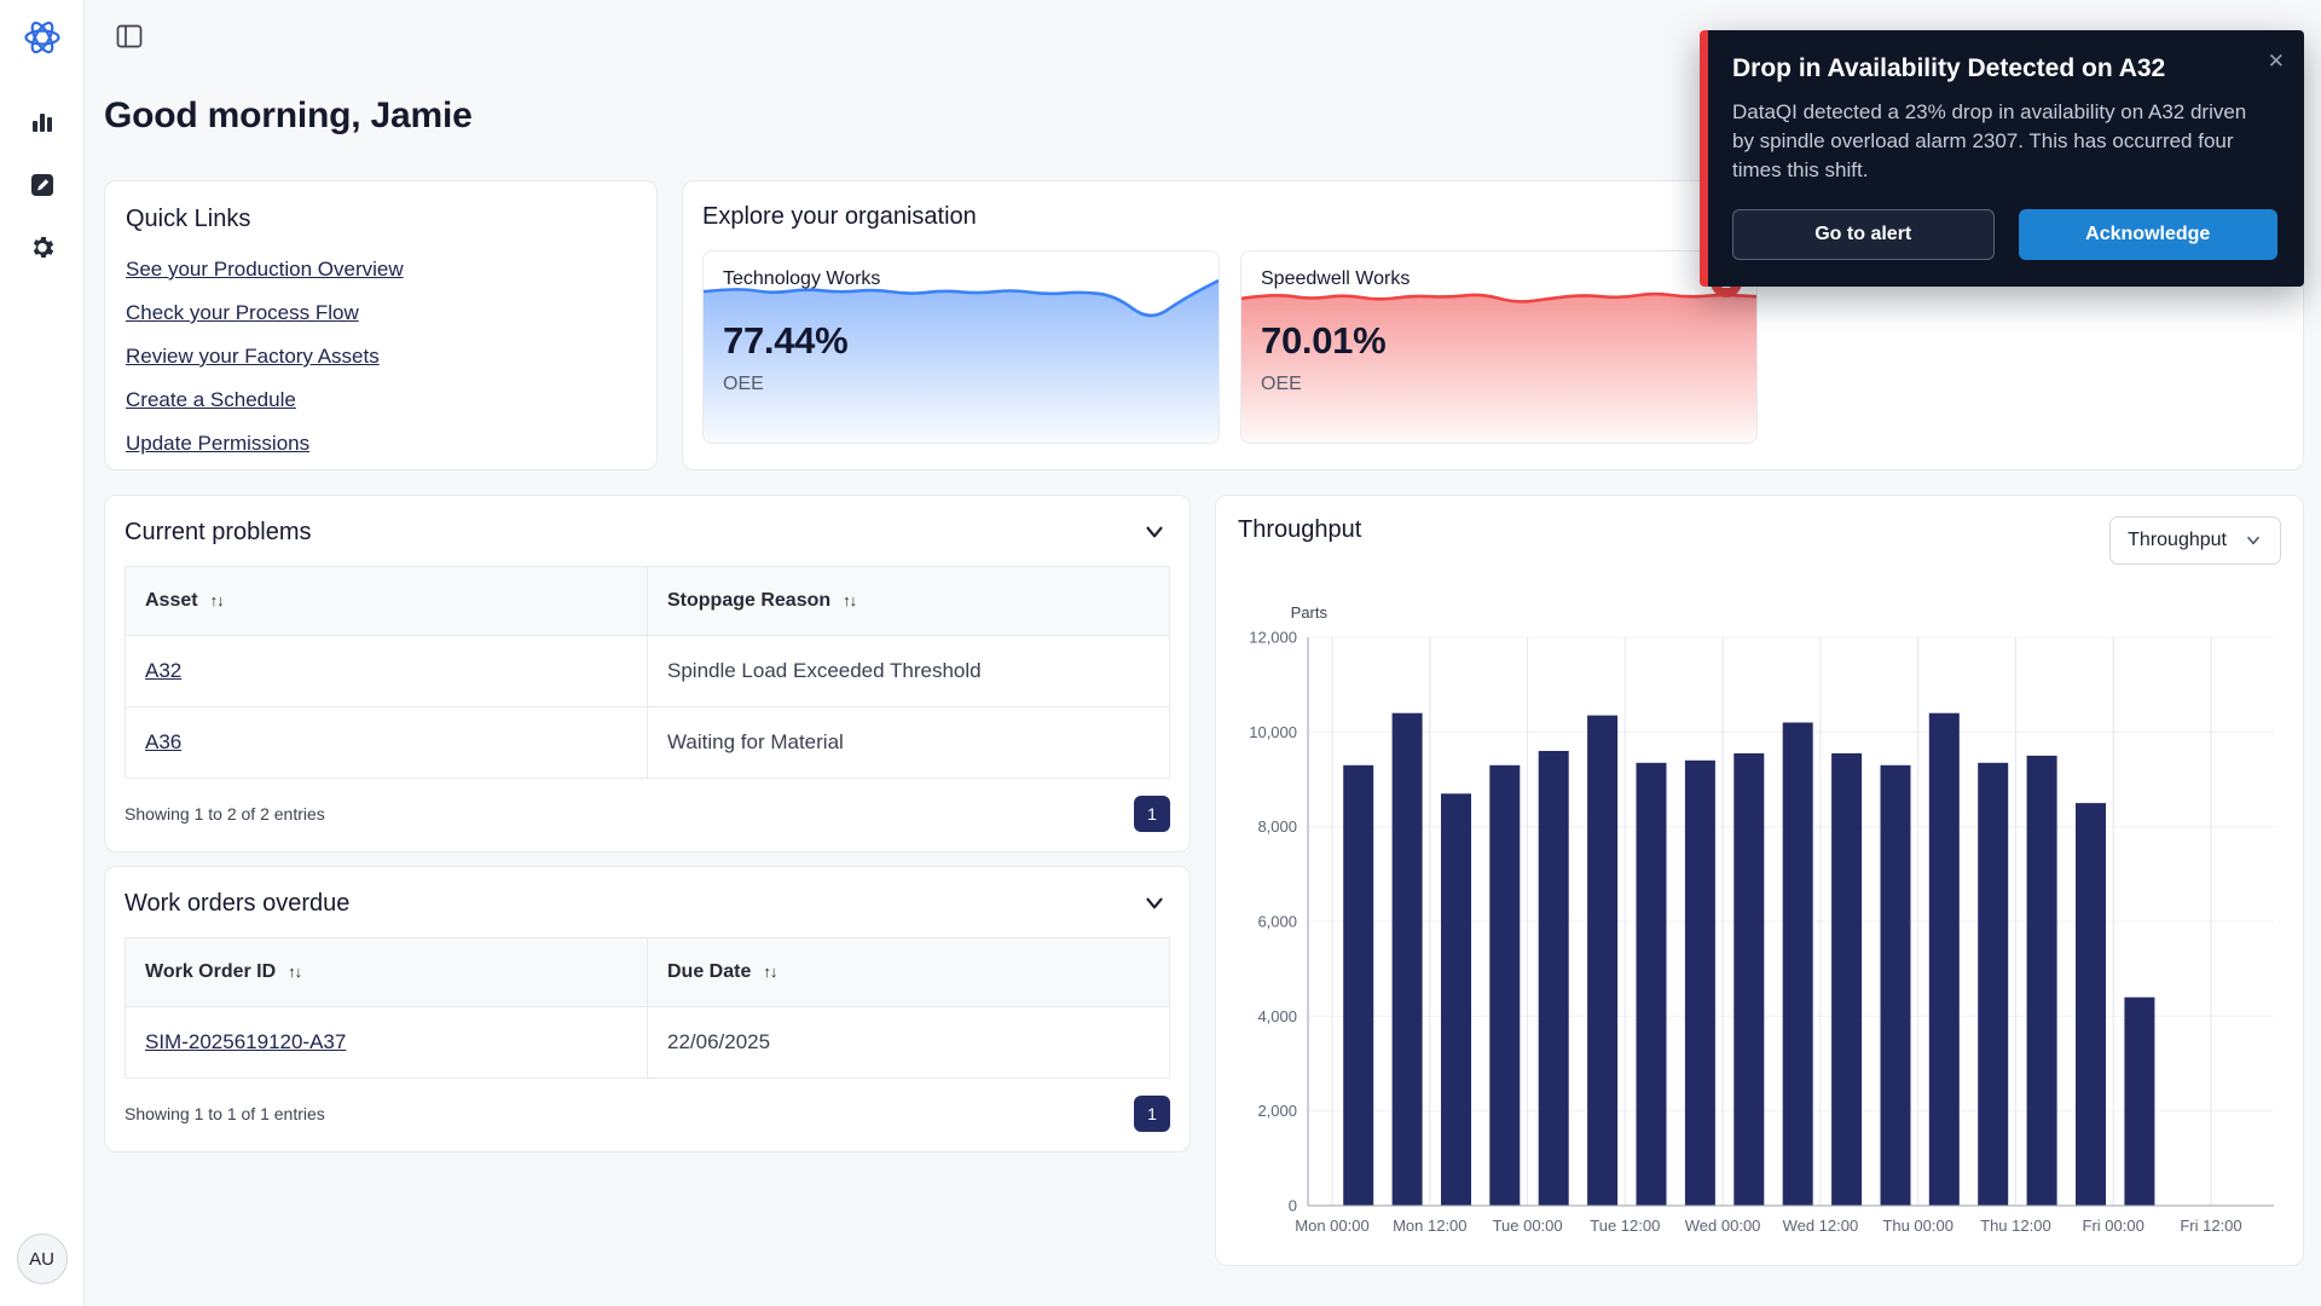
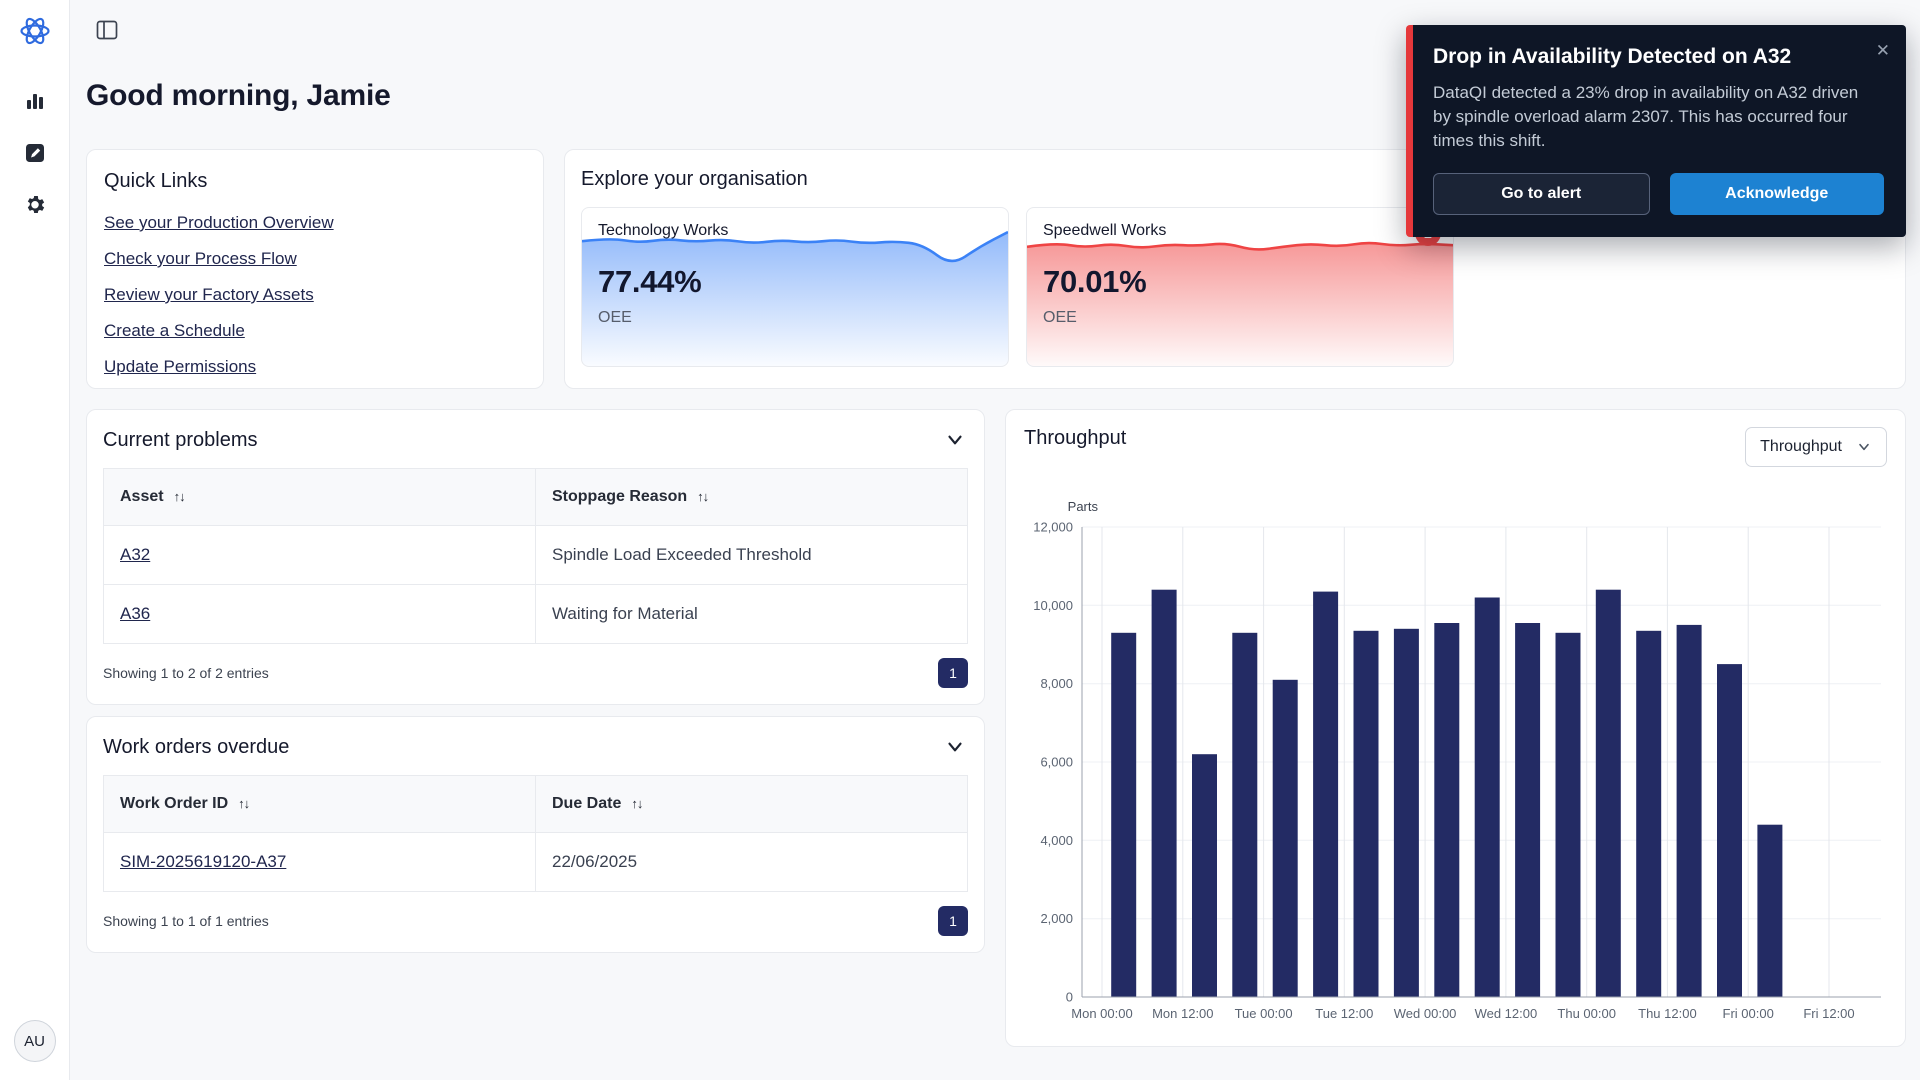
Mon 12:00: 8700 -> 6200
Tue 00:00: 9600 -> 8100
